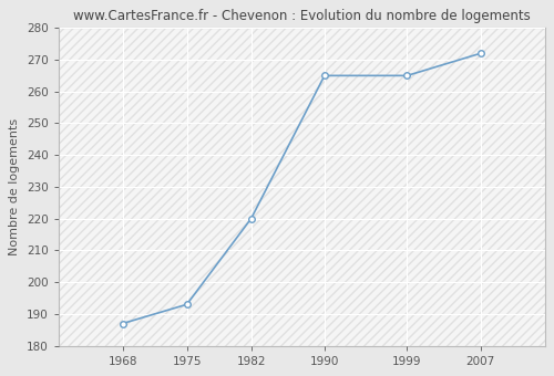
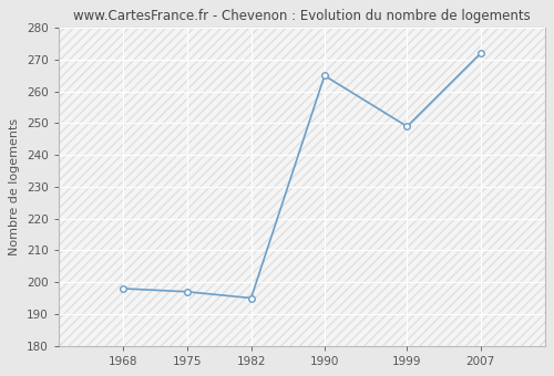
1968: 187 -> 198
1975: 193 -> 197
1982: 220 -> 195
1999: 265 -> 249
